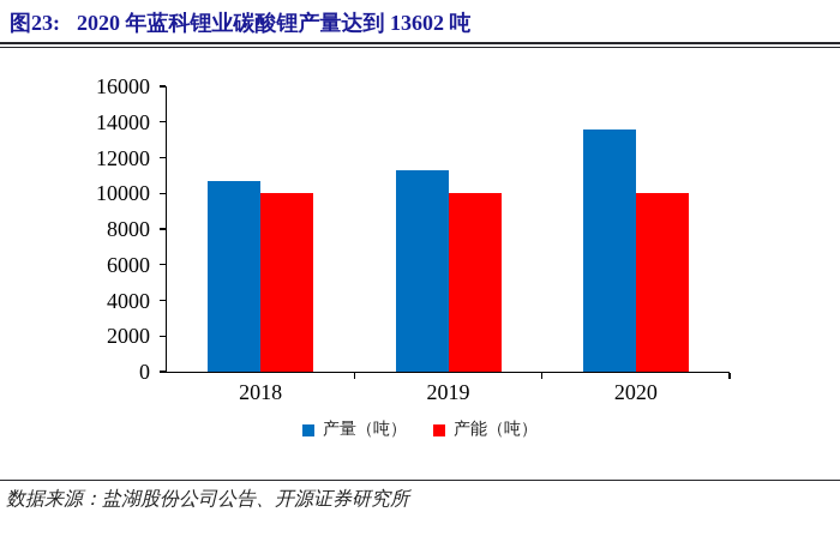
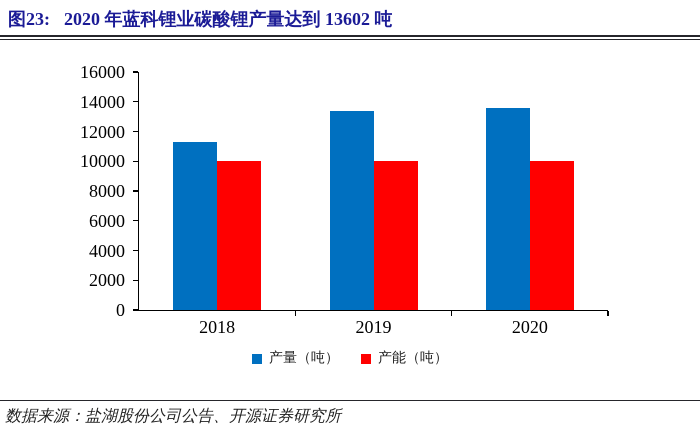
产量（吨）/2018: 10700 -> 11300
产量（吨）/2019: 11300 -> 13400
